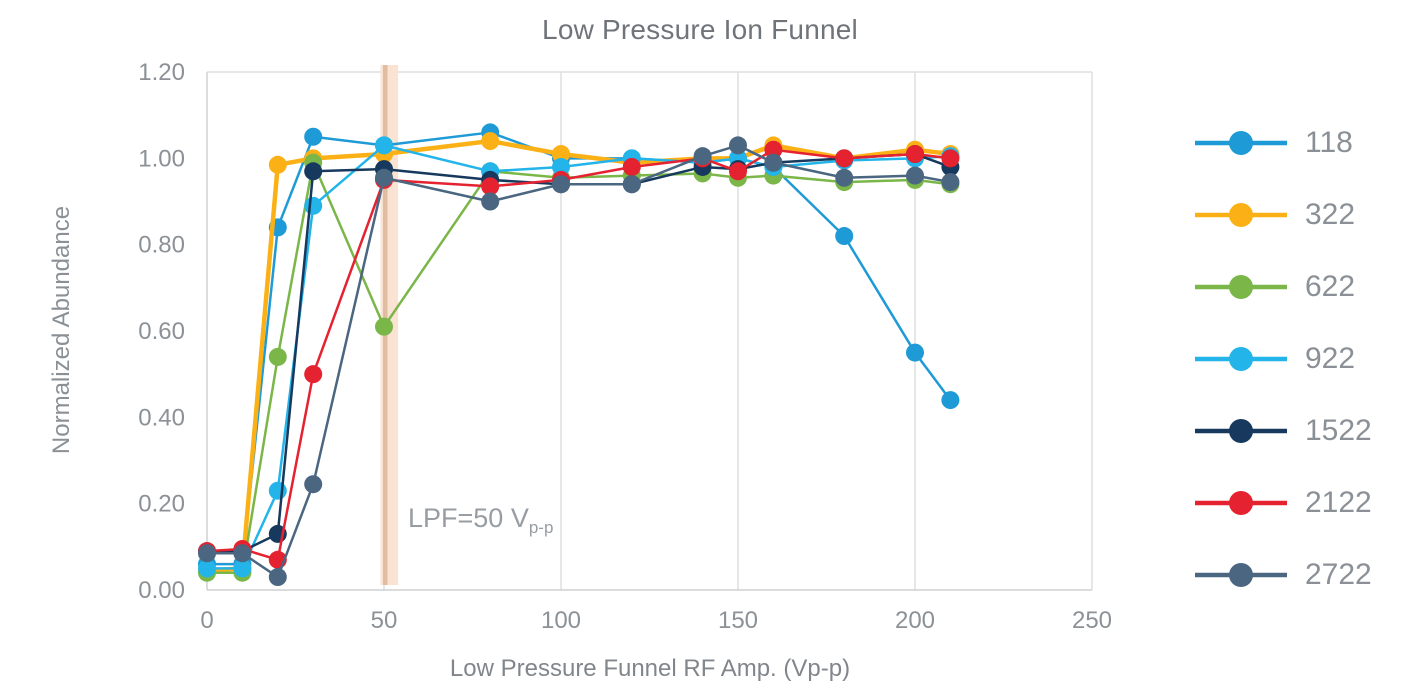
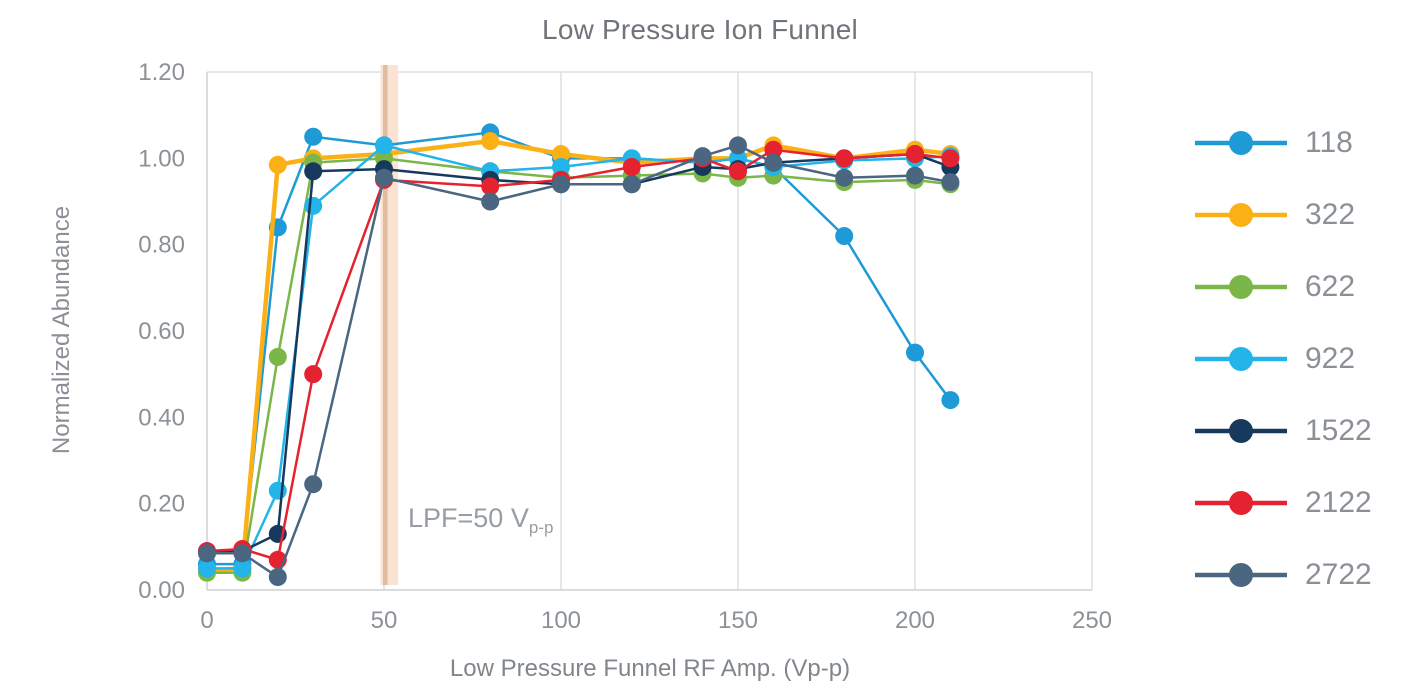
622/50: 0.61 -> 1.00
